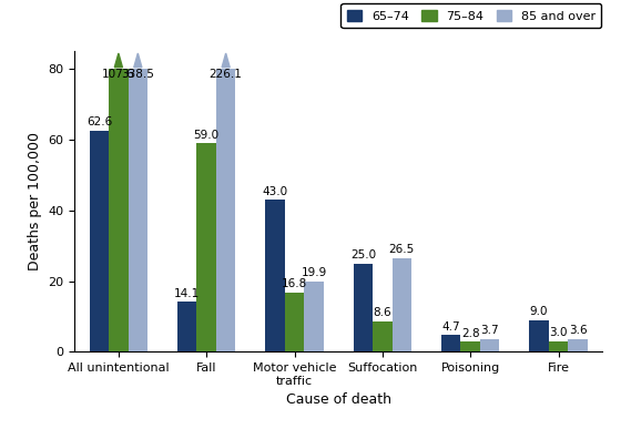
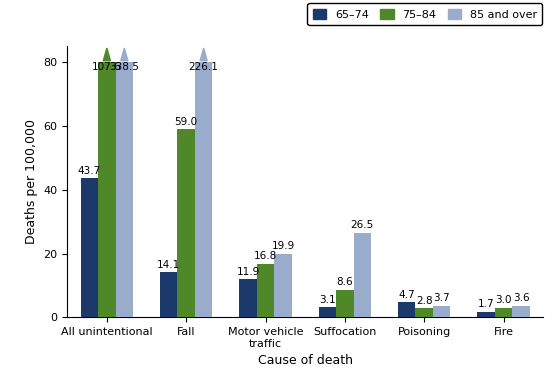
65–74/All unintentional: 62.6 -> 43.7
65–74/Motor vehicle traffic: 43.0 -> 11.9
65–74/Suffocation: 25.0 -> 3.1
65–74/Fire: 9.0 -> 1.7
